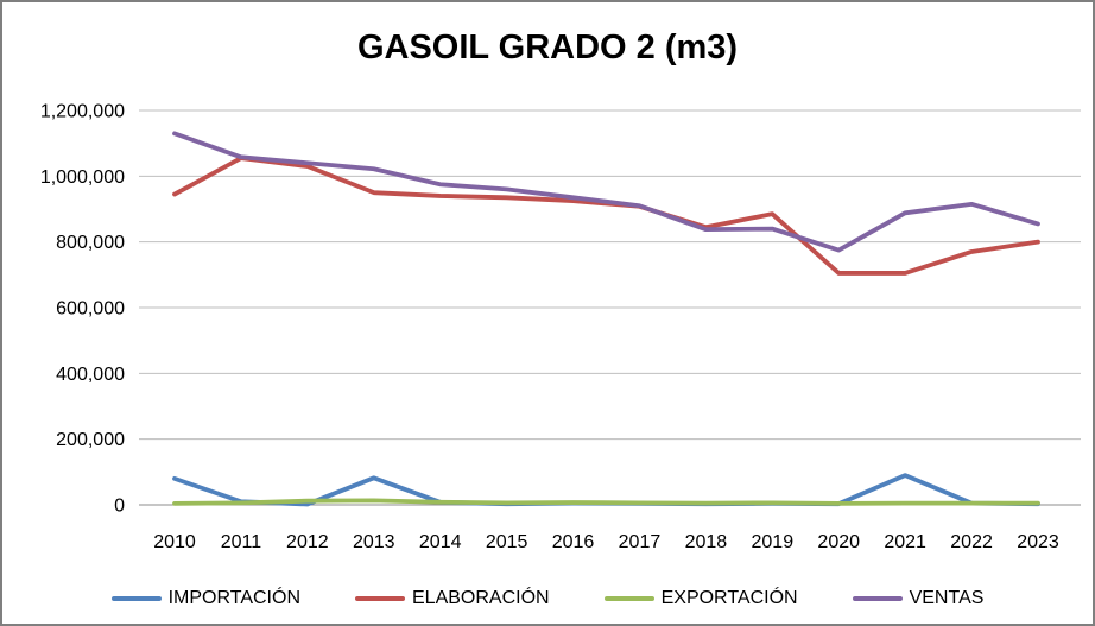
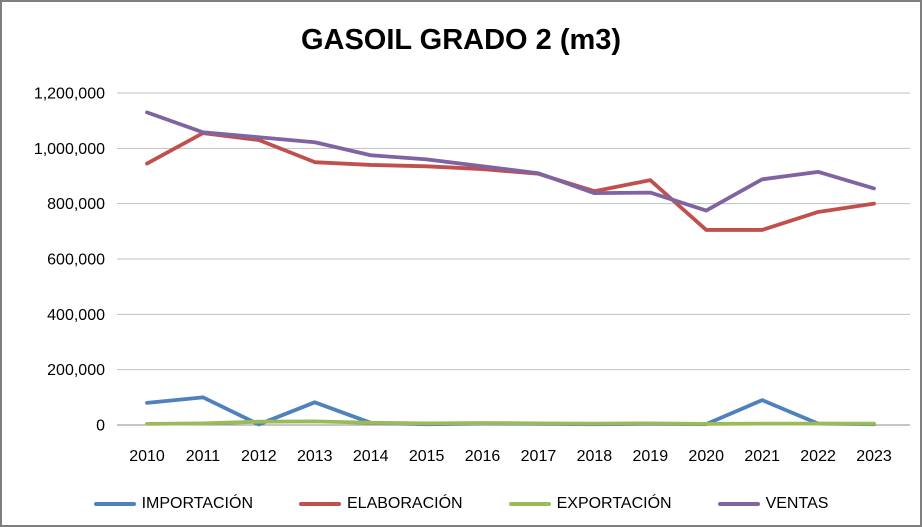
IMPORTACIÓN/2011: 10000 -> 100000
